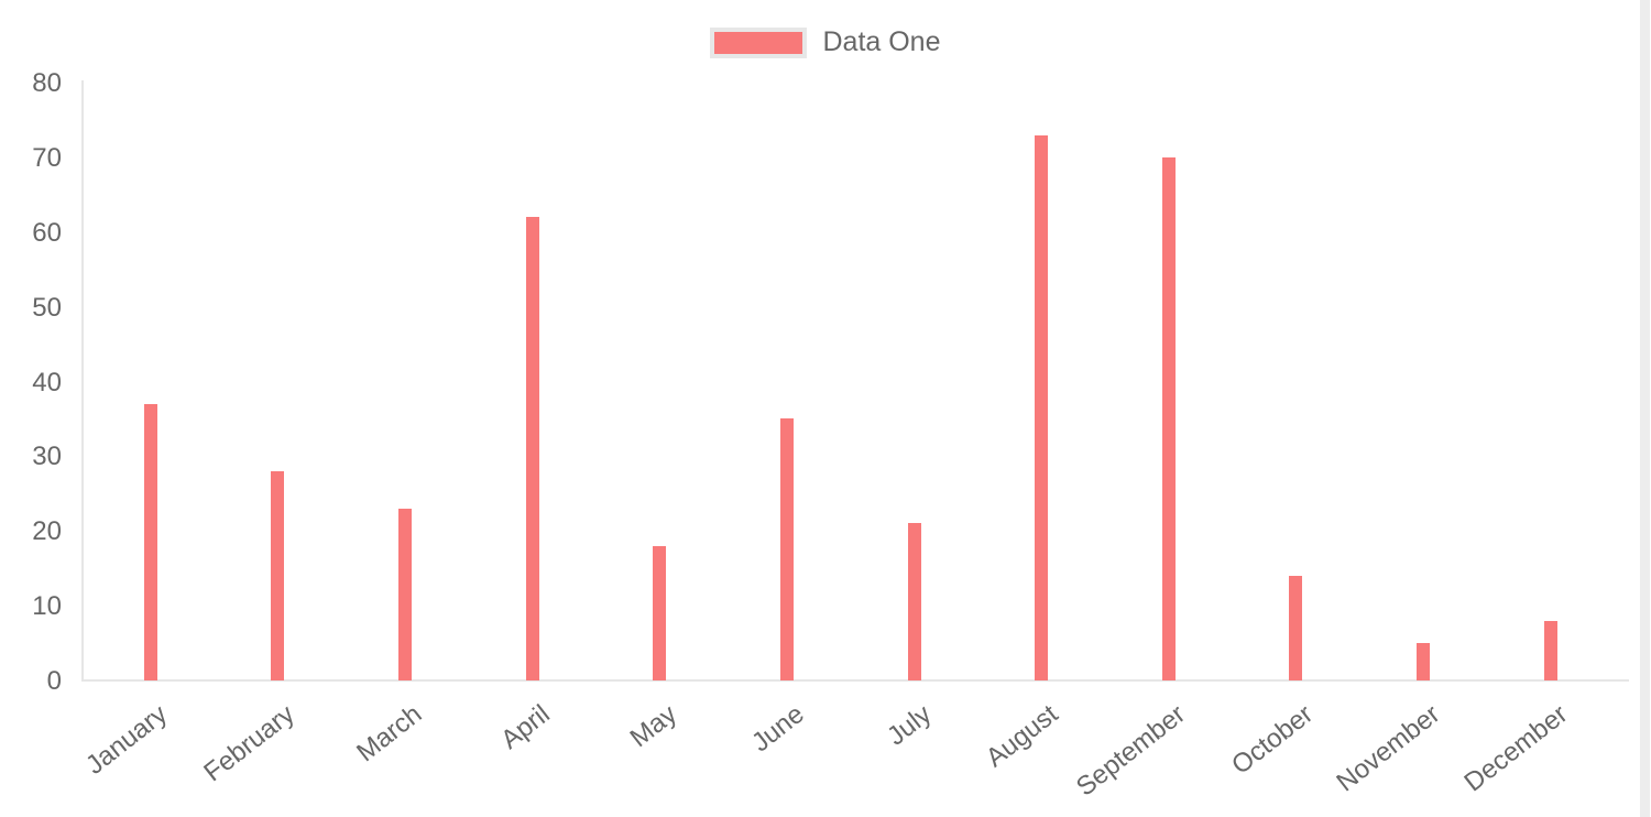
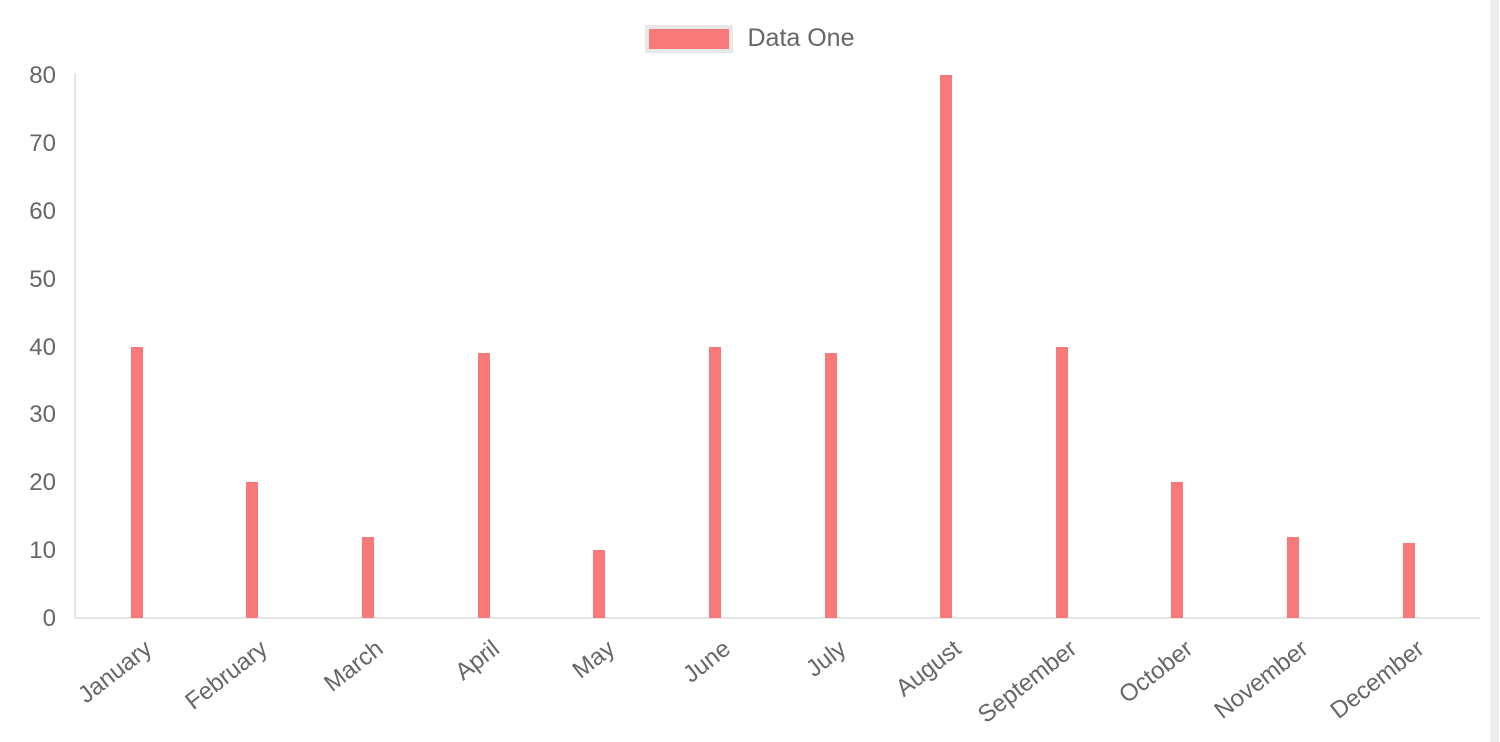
January: 37 -> 40
February: 28 -> 20
March: 23 -> 12
April: 62 -> 39
May: 18 -> 10
June: 35 -> 40
July: 21 -> 39
August: 73 -> 80
September: 70 -> 40
October: 14 -> 20
November: 5 -> 12
December: 8 -> 11
